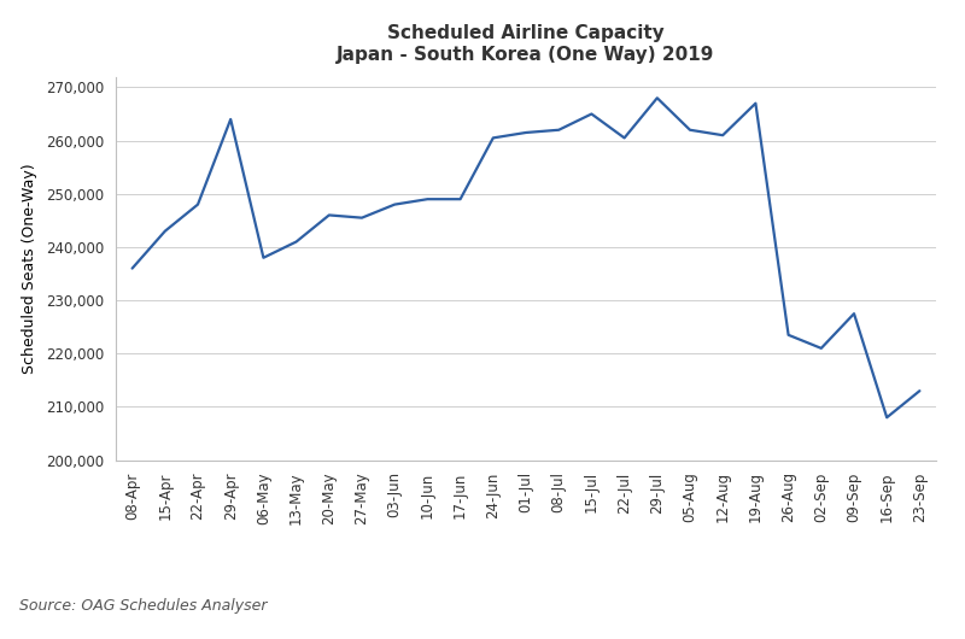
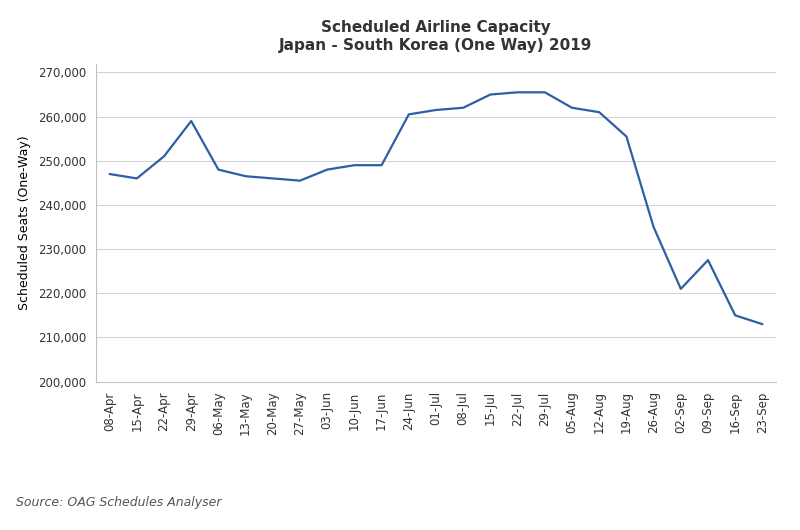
08-Apr: 236,000 -> 247,000
15-Apr: 243,000 -> 246,000
22-Apr: 248,000 -> 251,000
29-Apr: 264,000 -> 259,000
06-May: 238,000 -> 248,000
13-May: 241,000 -> 246,500
22-Jul: 260,500 -> 265,500
29-Jul: 268,000 -> 265,500
19-Aug: 267,000 -> 255,500
26-Aug: 223,500 -> 235,000
16-Sep: 208,000 -> 215,000
